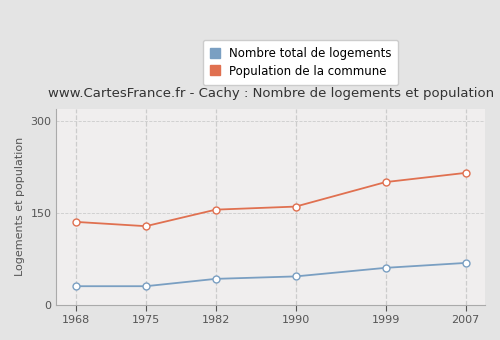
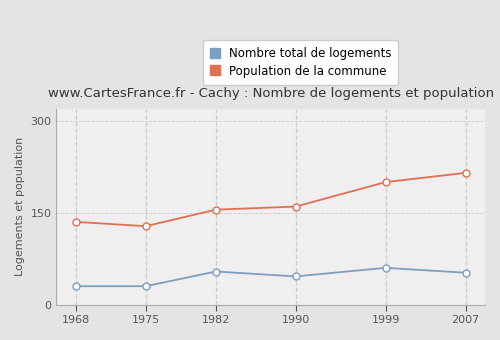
Nombre total de logements/1982: 42 -> 54
Nombre total de logements/2007: 68 -> 52
